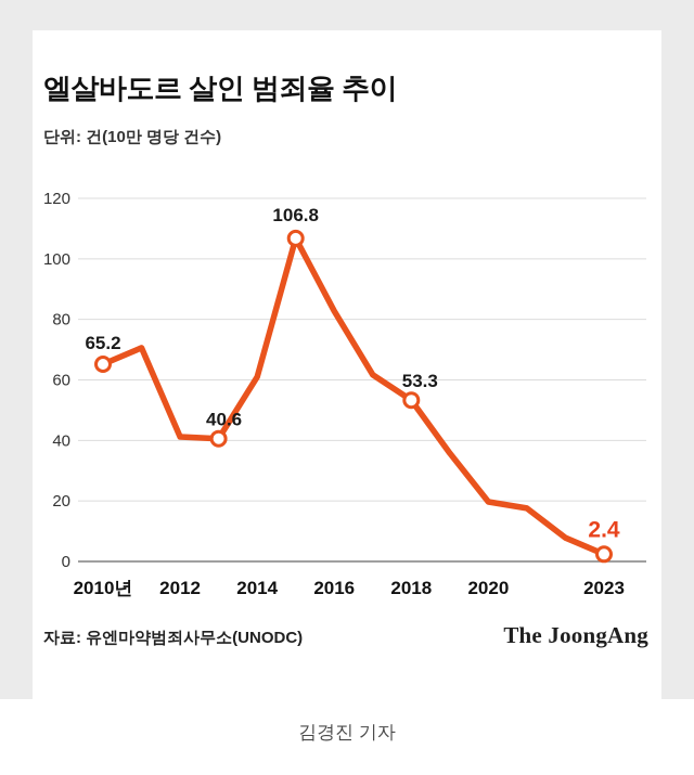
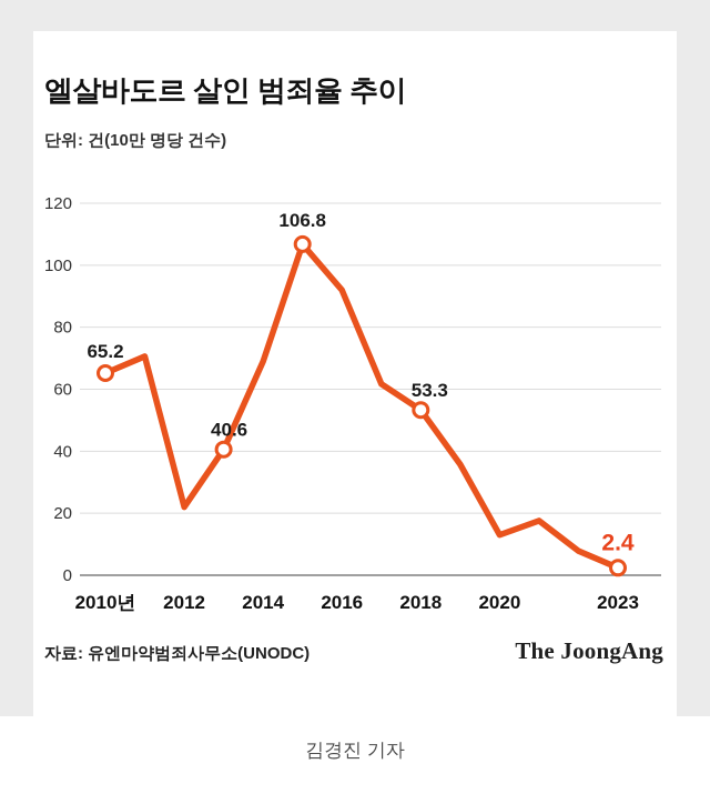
2012: 41 -> 22
2014: 61 -> 69
2016: 83 -> 92
2020: 20 -> 13
